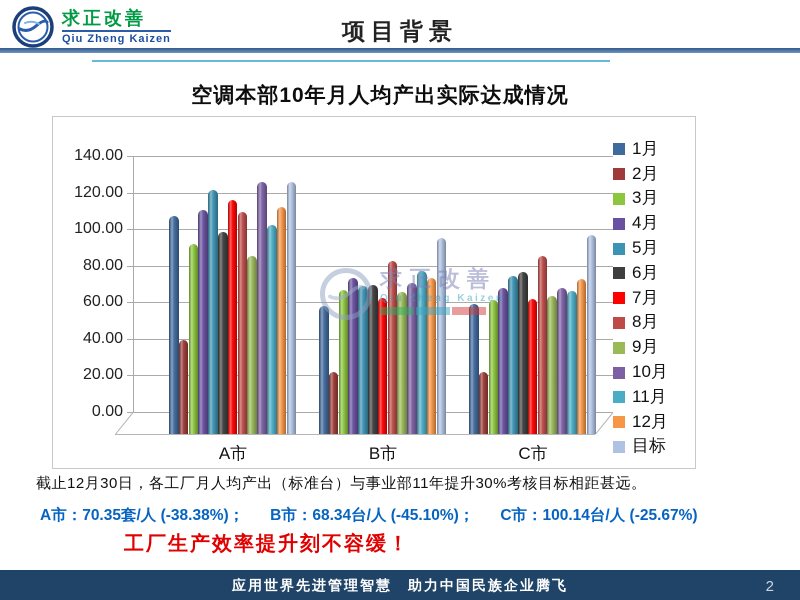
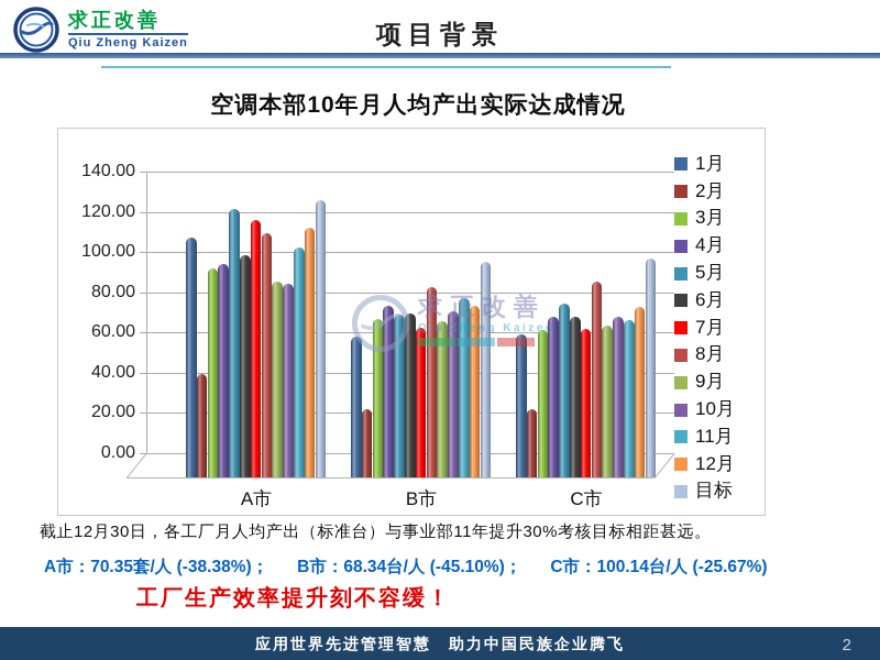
4月/A市: 112 -> 97
10月/A市: 126 -> 88
6月/C市: 81 -> 73
